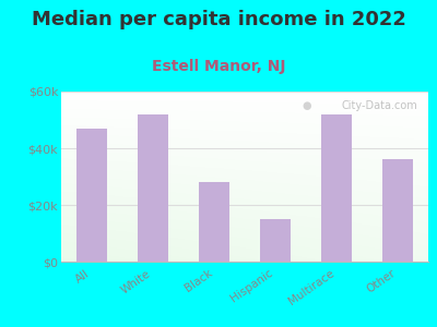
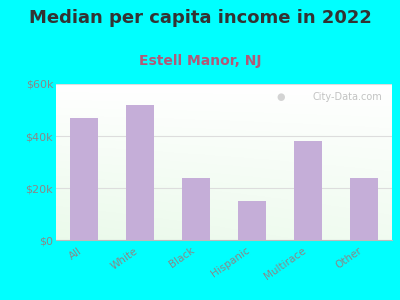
Black: $28k -> $24k
Multirace: $52k -> $38k
Other: $36k -> $24k
